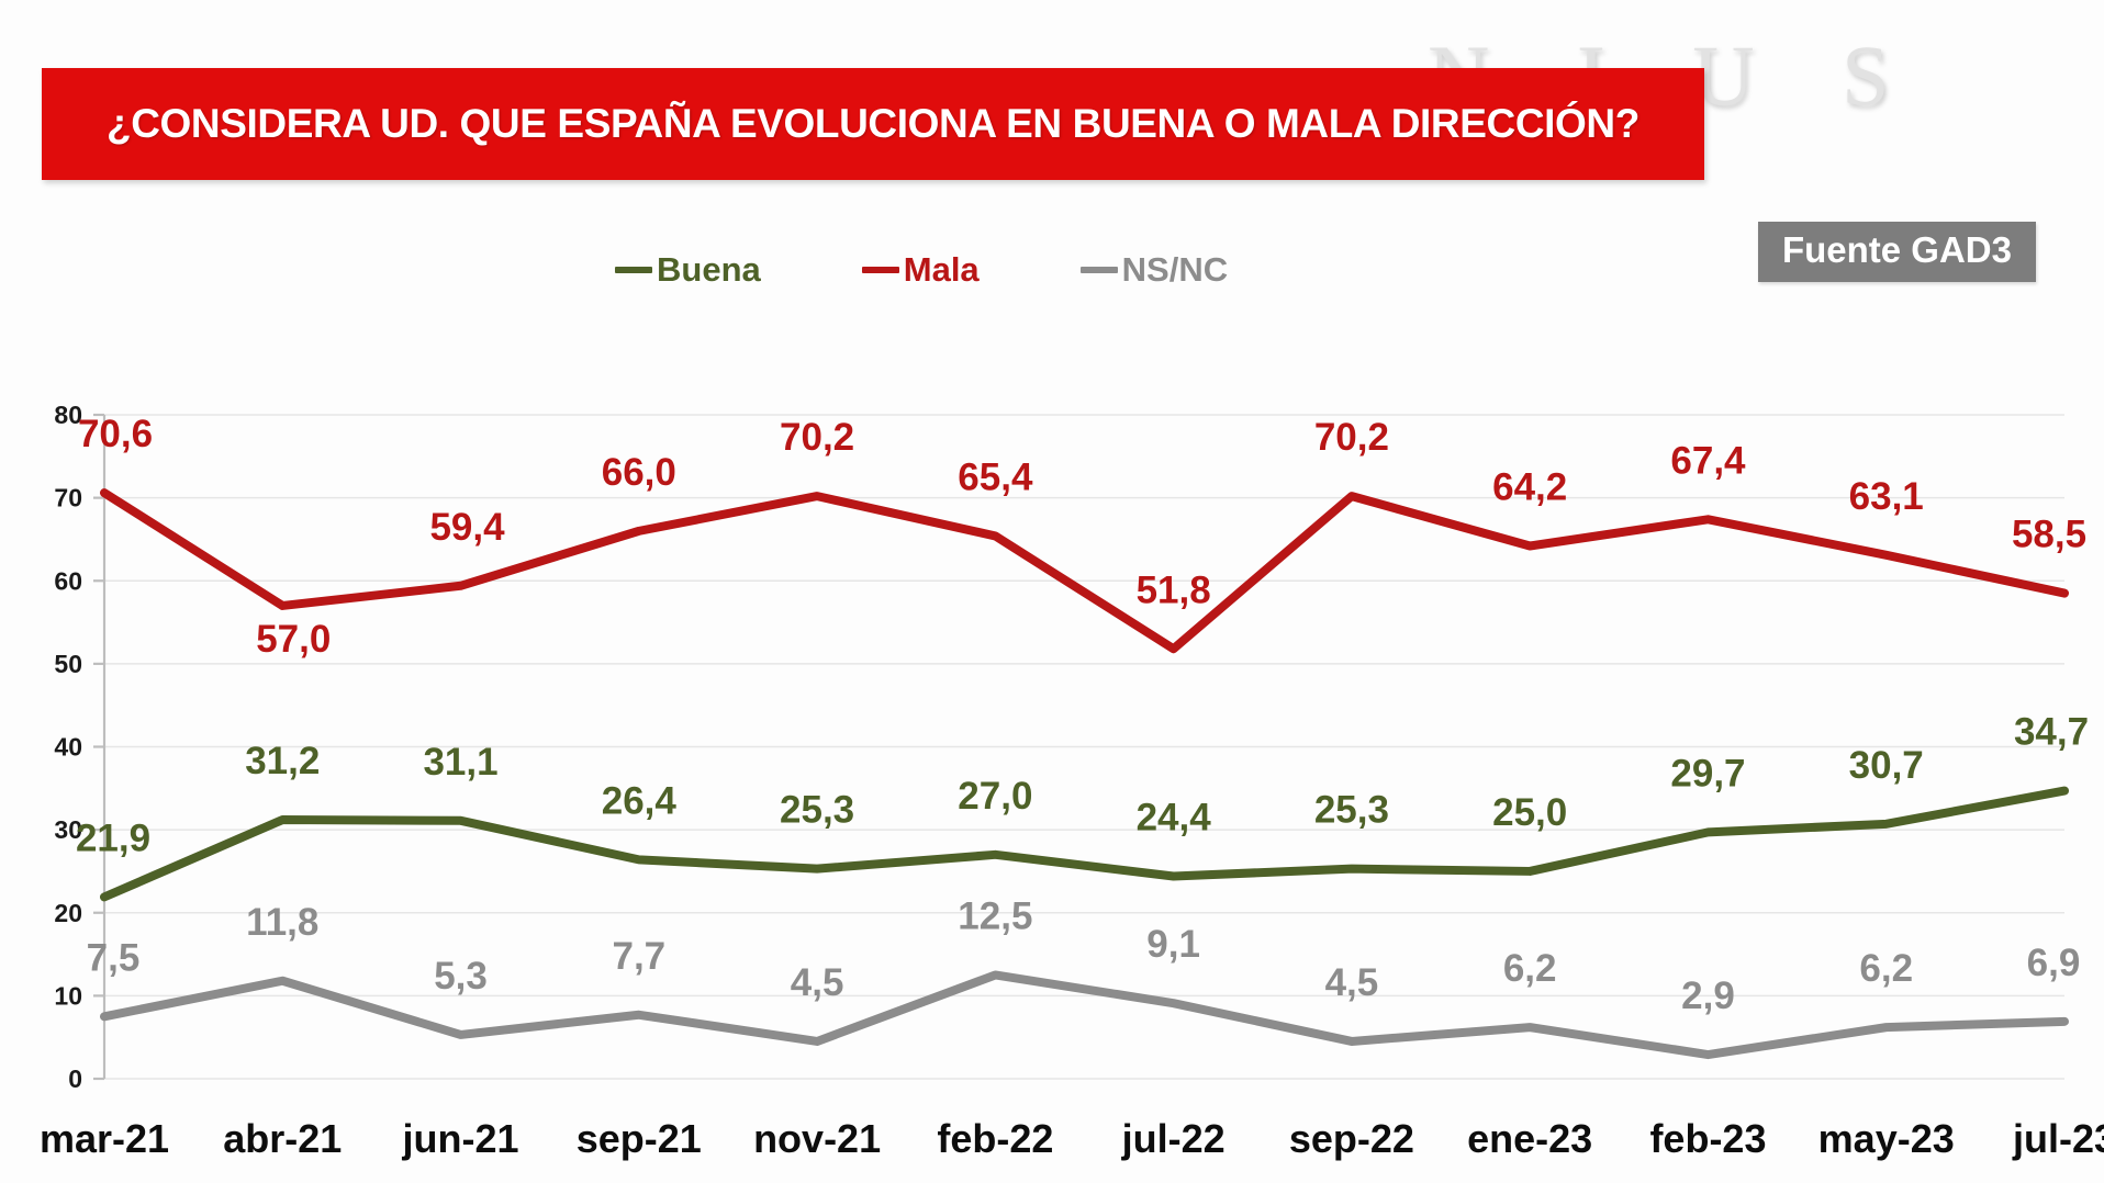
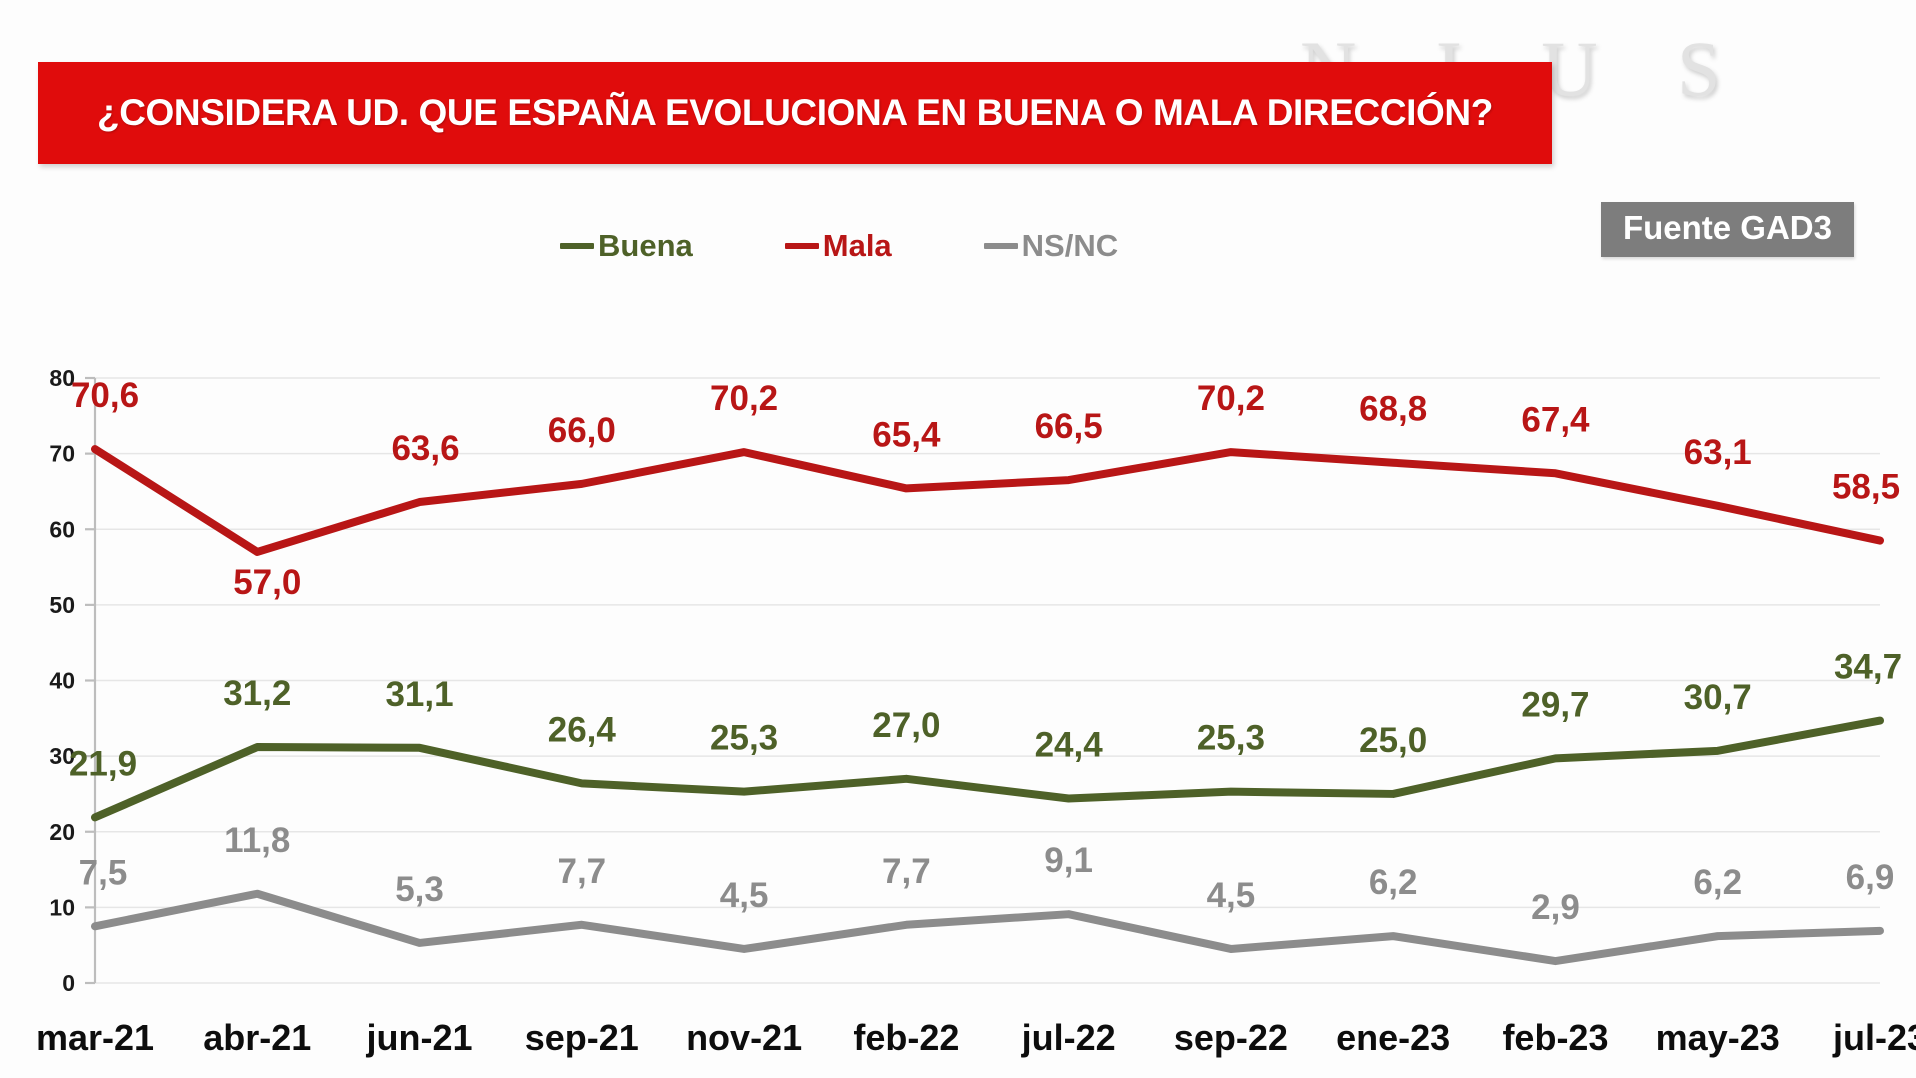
Mala/jun-21: 59,4 -> 63,6
NS/NC/feb-22: 12,5 -> 7,7
Mala/jul-22: 51,8 -> 66,5
Mala/ene-23: 64,2 -> 68,8
